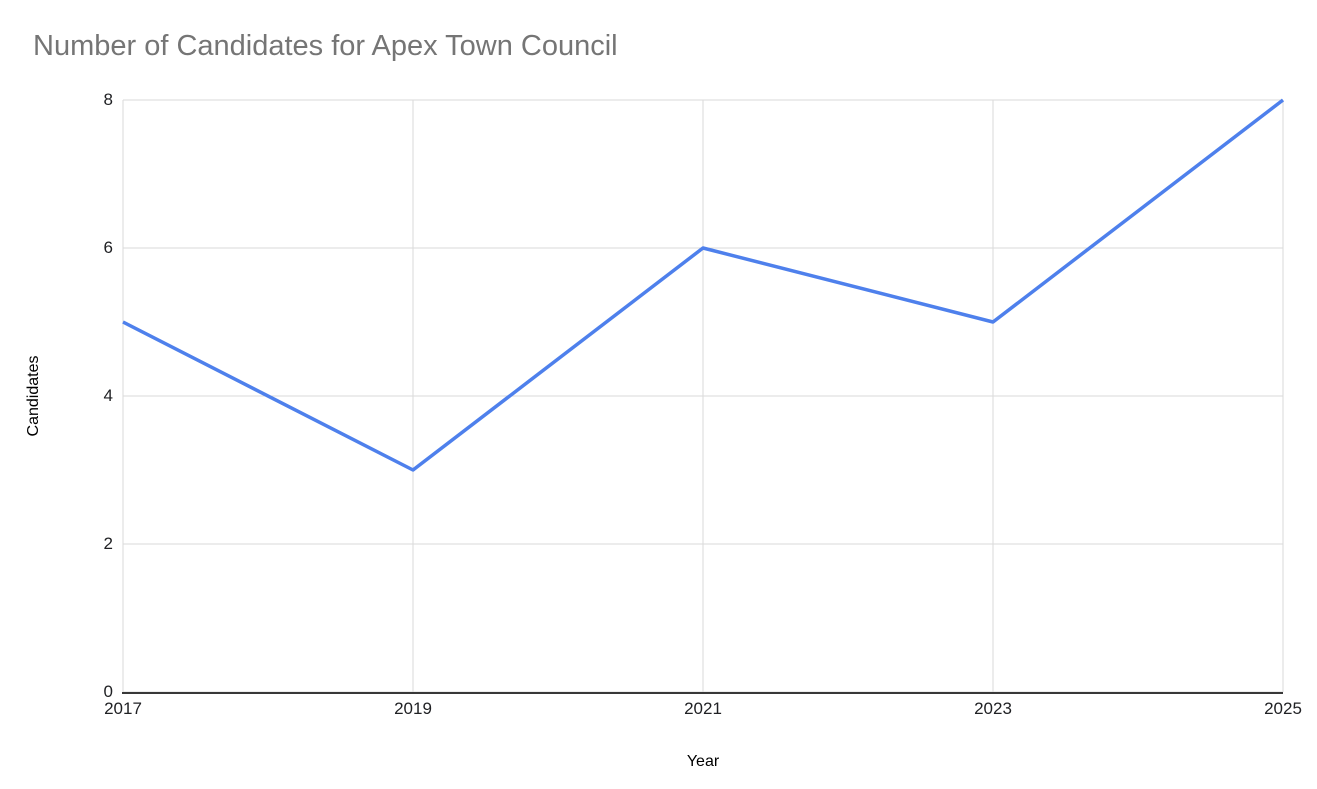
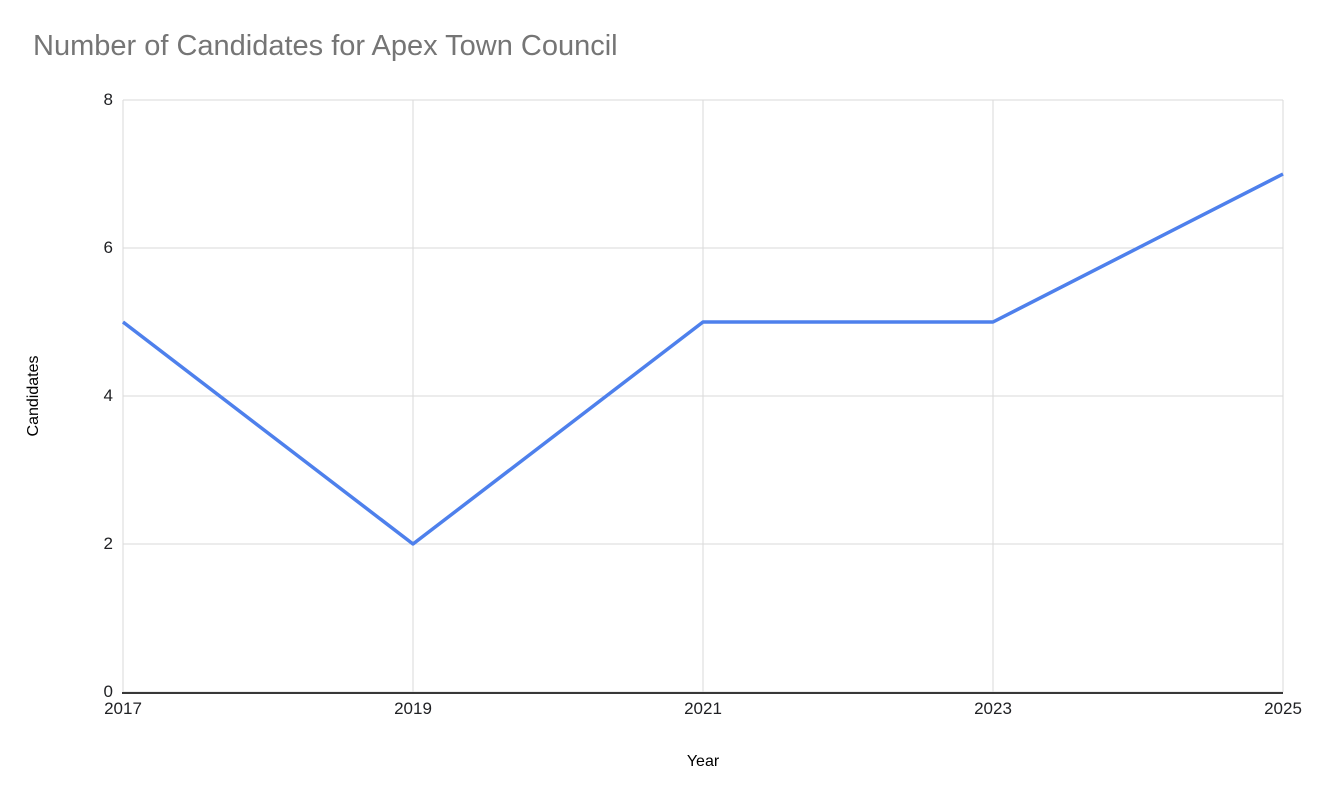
2019: 3 -> 2
2021: 6 -> 5
2025: 8 -> 7
